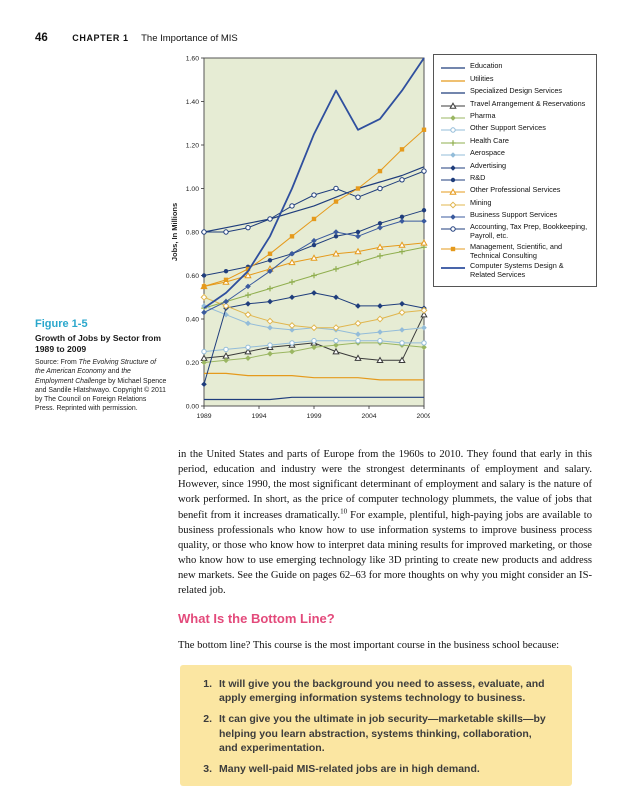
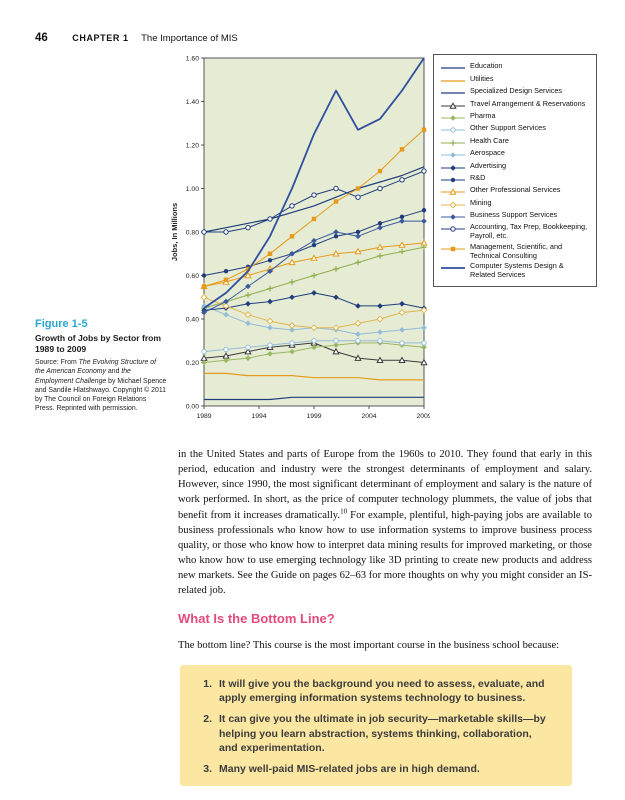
Advertising/1989: 0.10 -> 0.44
Travel Arrangement & Reservations/2009: 0.42 -> 0.20
